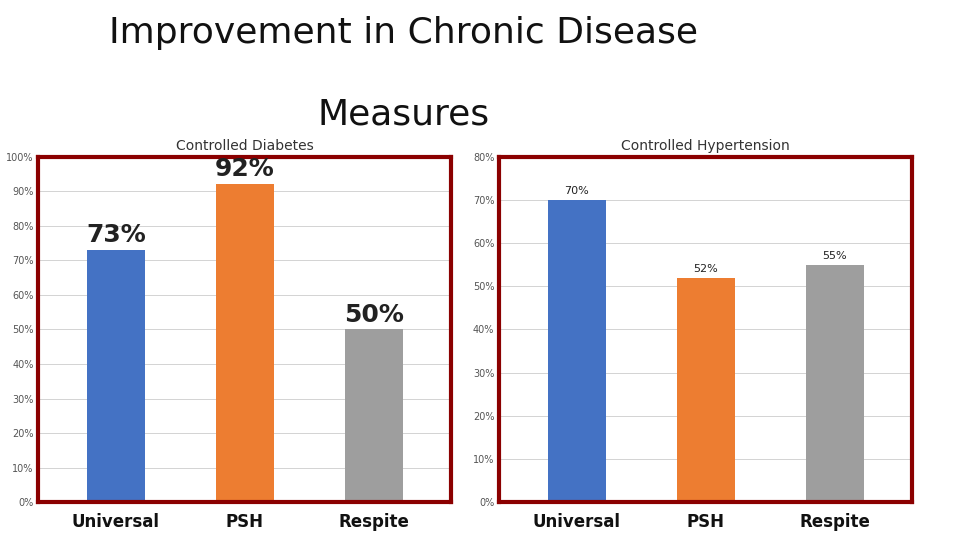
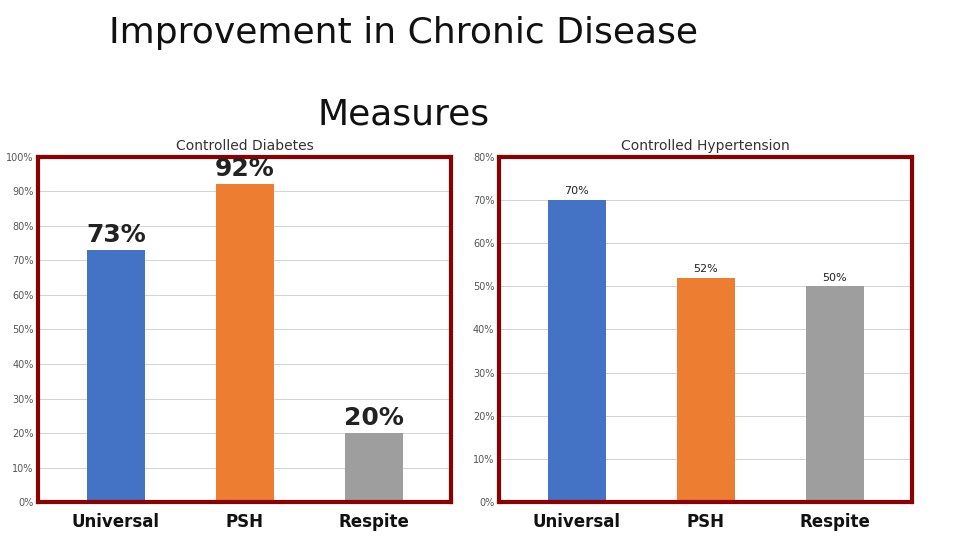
Controlled Diabetes/Respite: 50% -> 20%
Controlled Hypertension/Respite: 55% -> 50%
